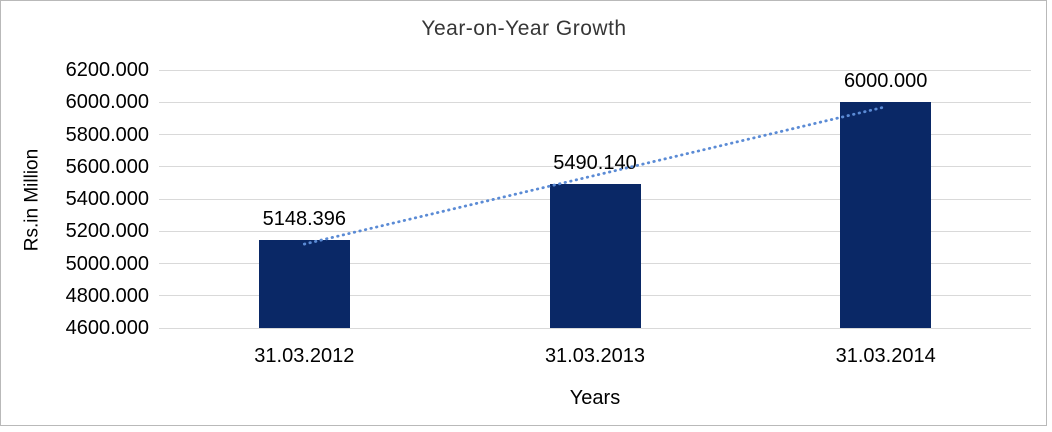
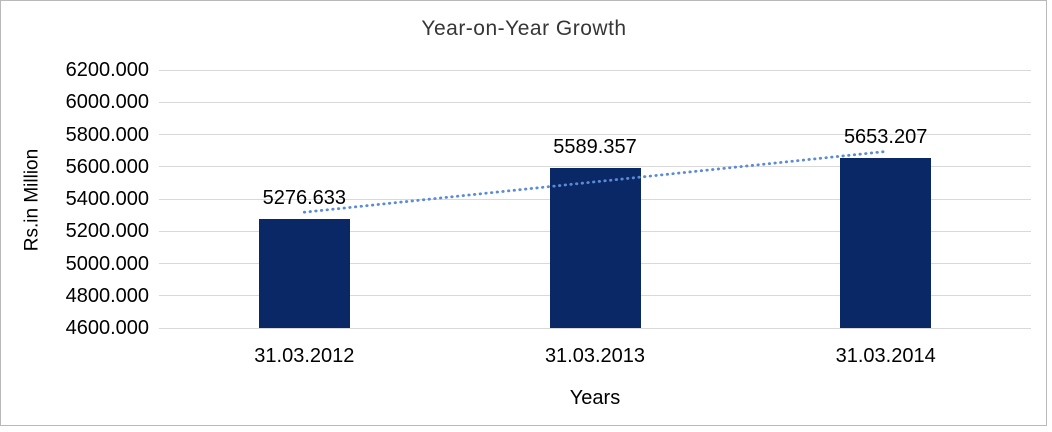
31.03.2012: 5148.396 -> 5276.633
31.03.2013: 5490.140 -> 5589.357
31.03.2014: 6000.000 -> 5653.207
